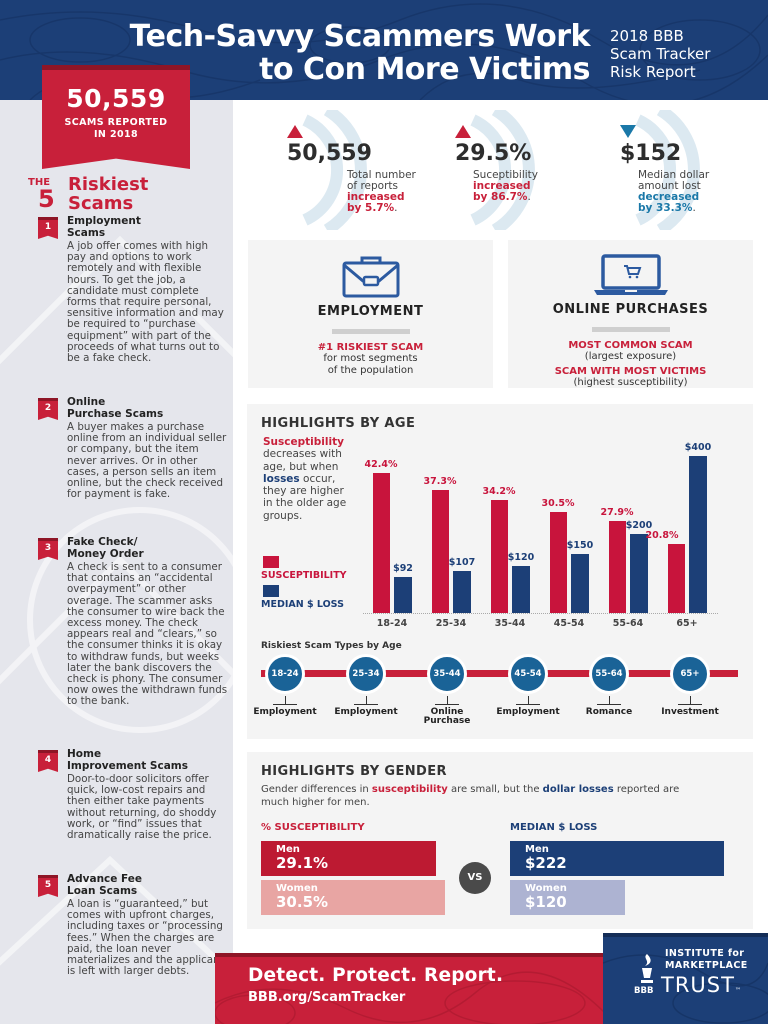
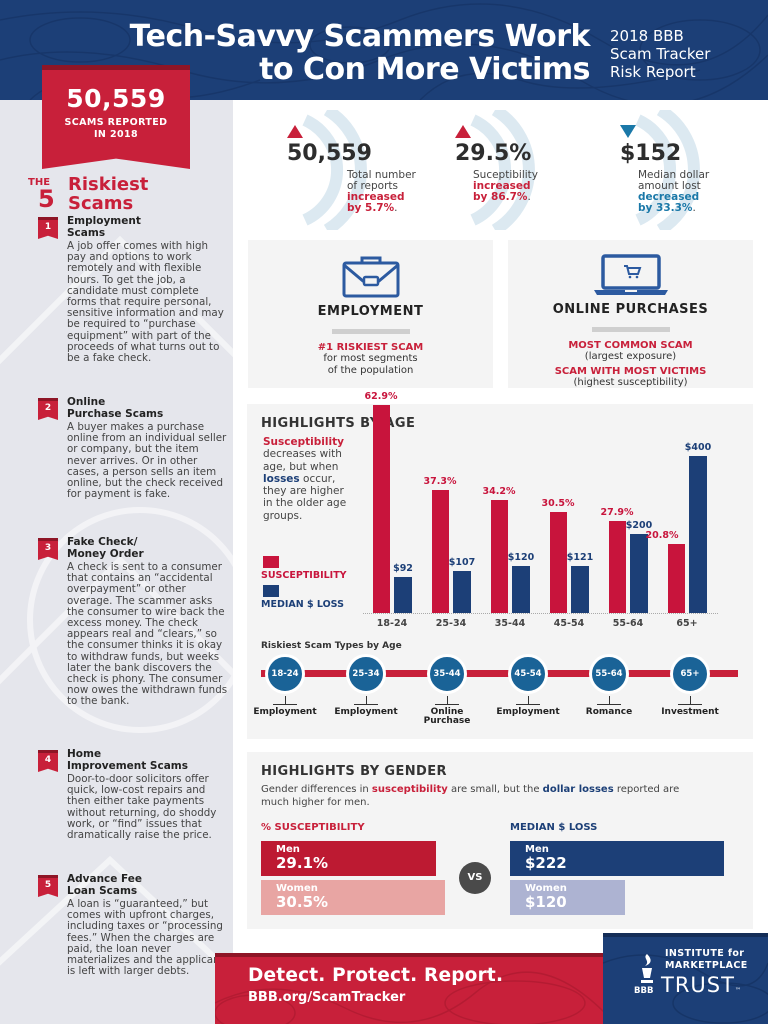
SUSCEPTIBILITY/18-24: 42.4% -> 62.9%
MEDIAN $ LOSS/45-54: $150 -> $121
